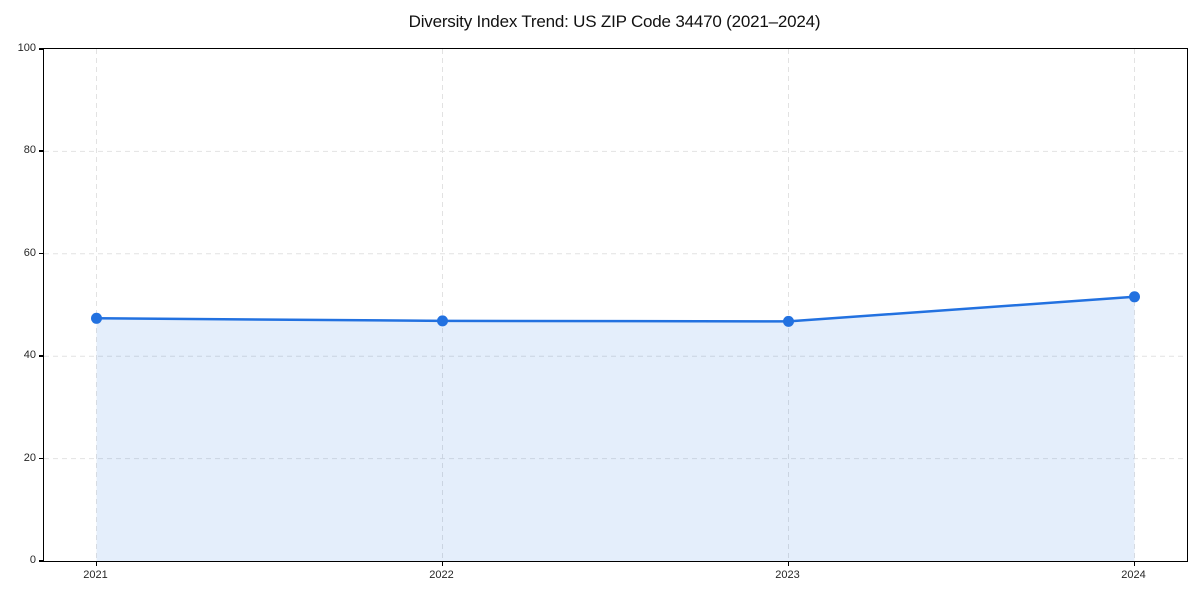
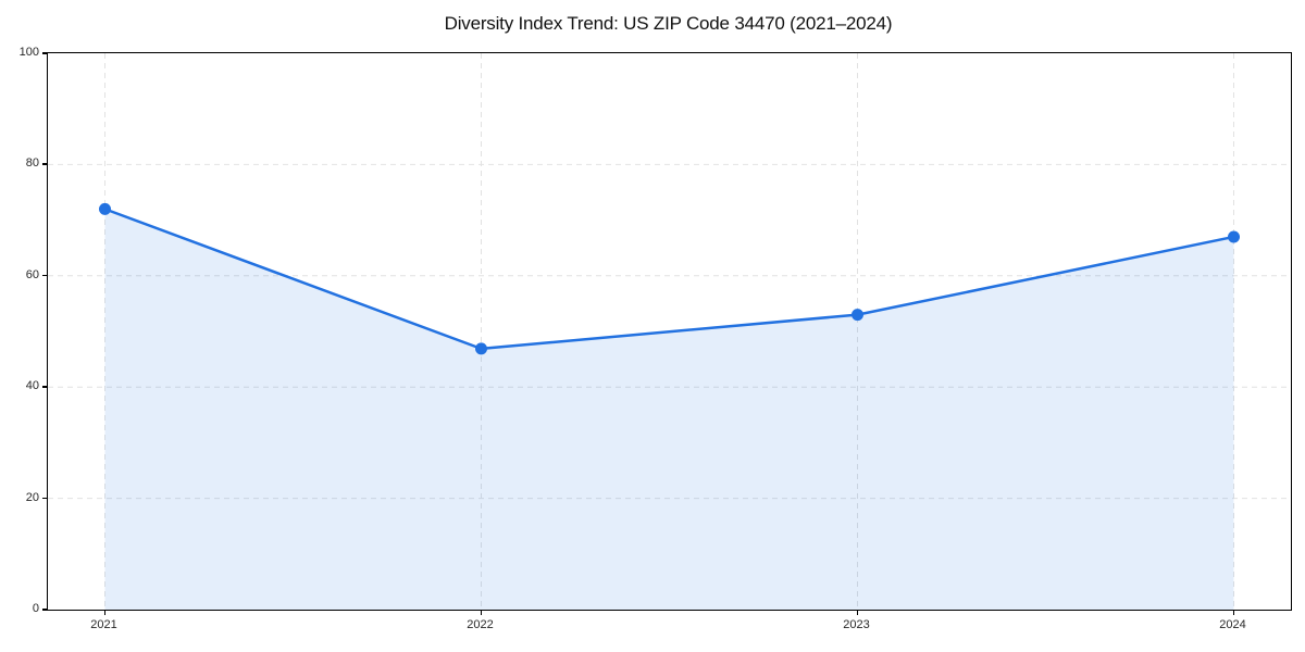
2021: 47 -> 72
2023: 47 -> 53
2024: 52 -> 67
